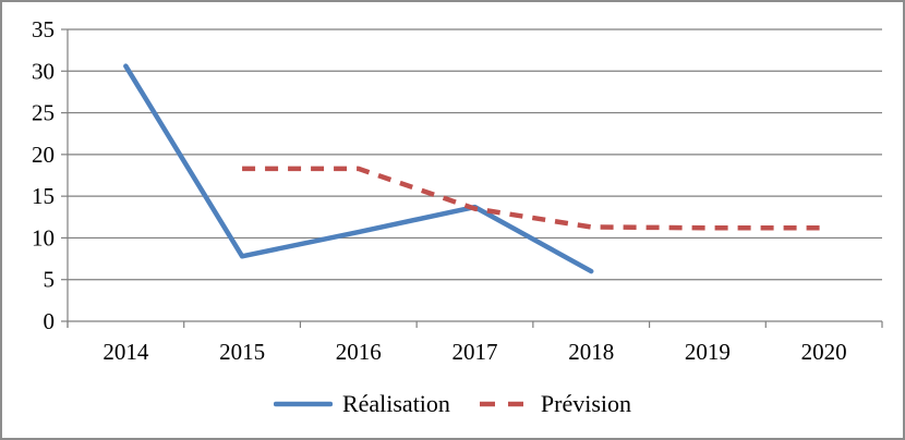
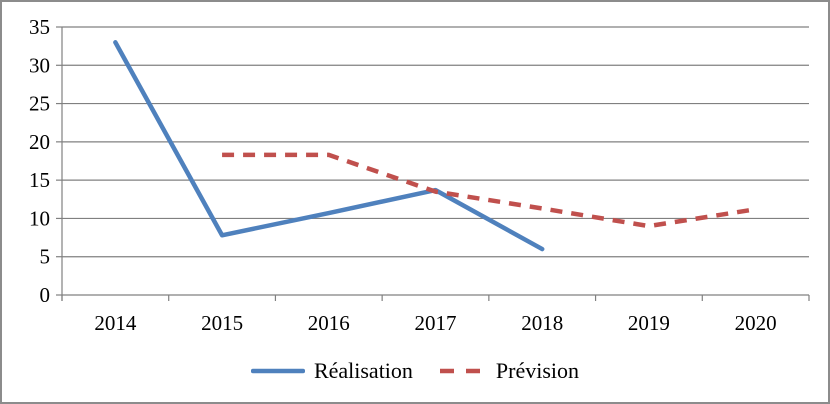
Réalisation/2014: 31 -> 33
Prévision/2019: 11 -> 9
